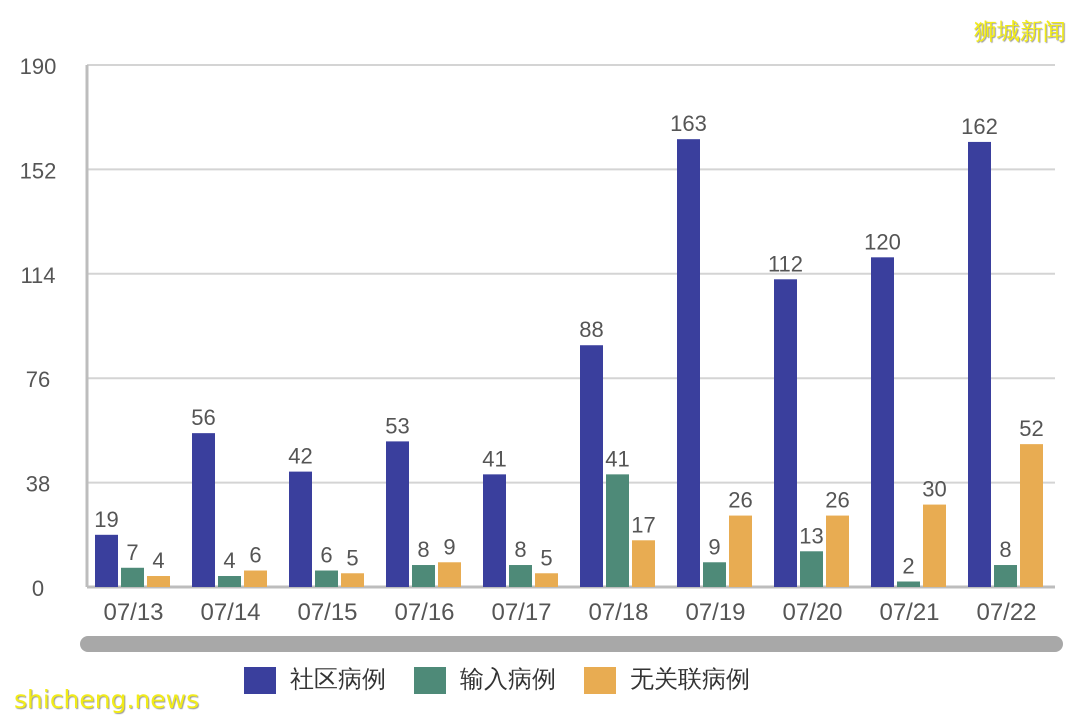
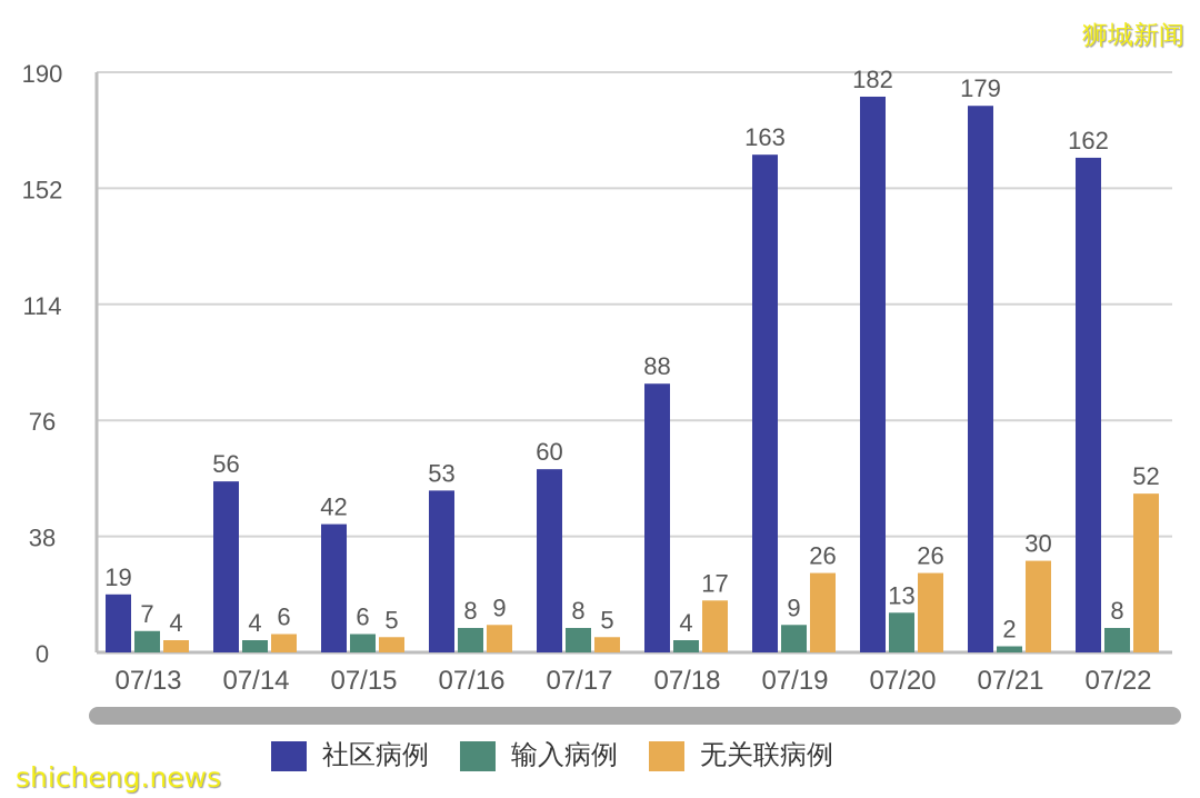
社区病例/07/17: 41 -> 60
输入病例/07/18: 41 -> 4
社区病例/07/20: 112 -> 182
社区病例/07/21: 120 -> 179
